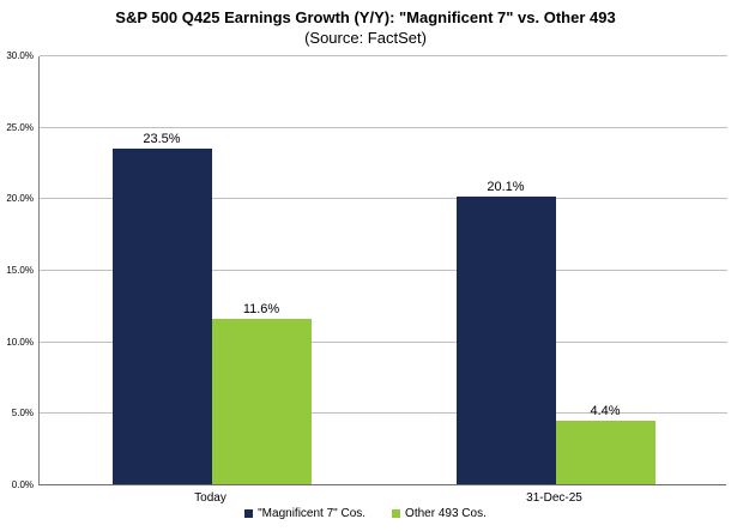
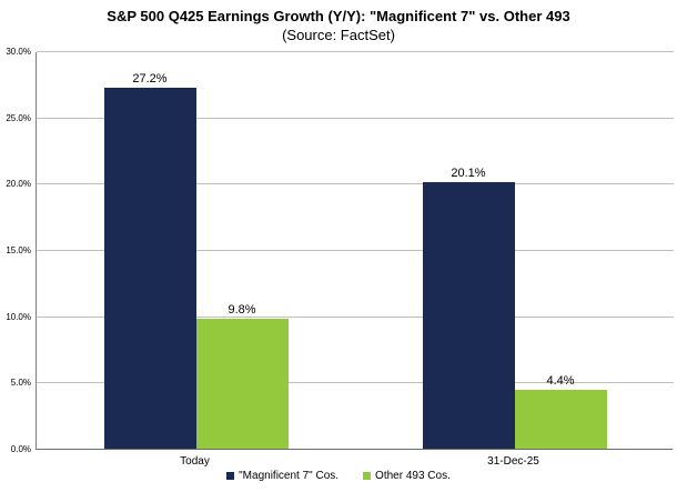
"Magnificent 7" Cos./Today: 23.5% -> 27.2%
Other 493 Cos./Today: 11.6% -> 9.8%
